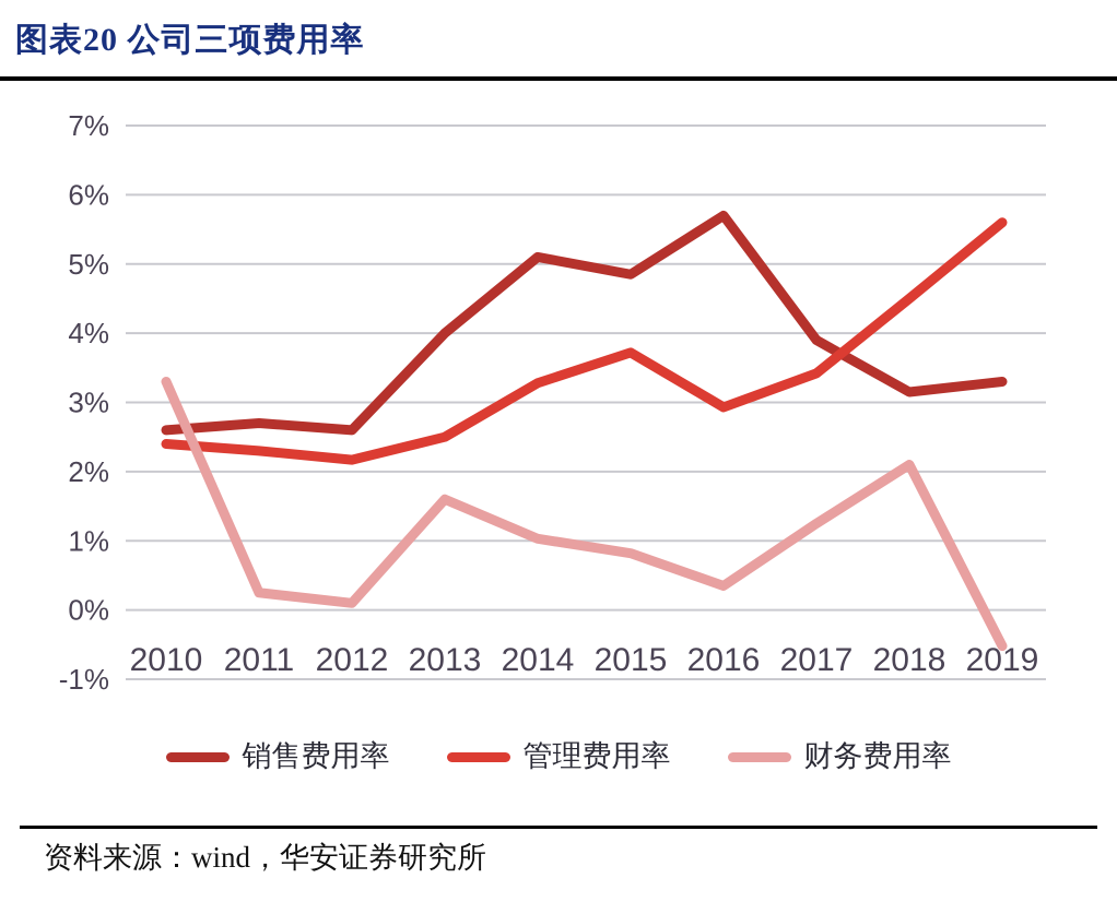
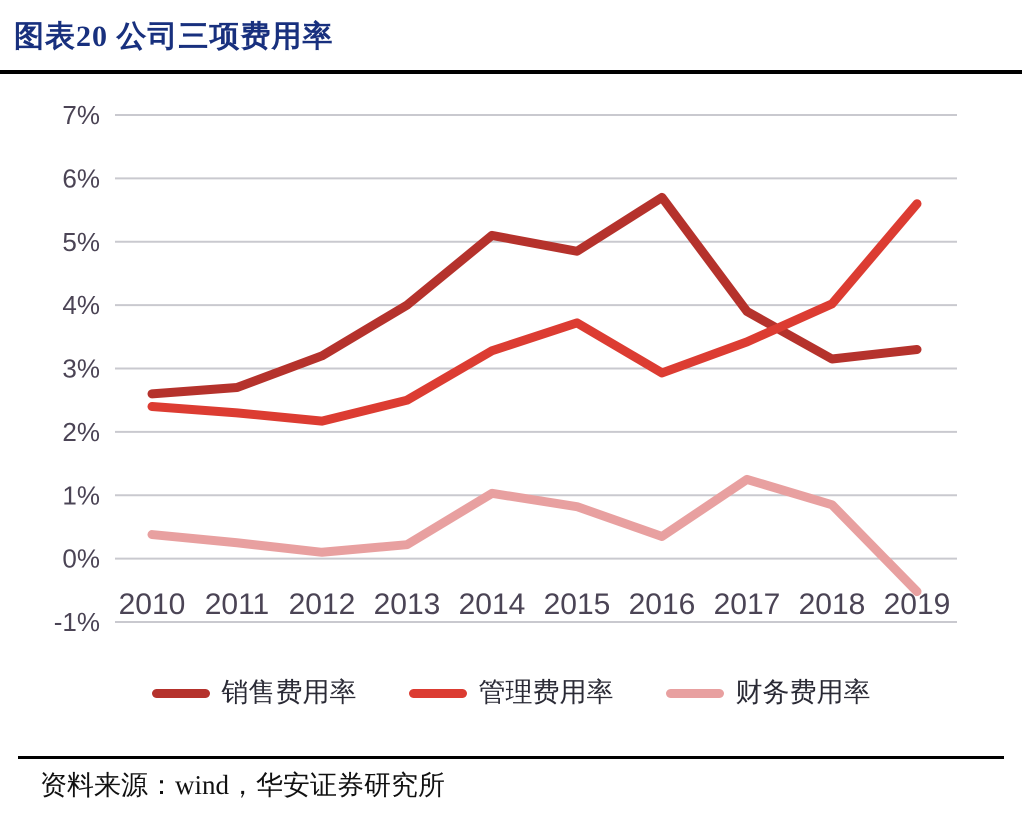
财务费用率/2010: 3.3% -> 0.4%
销售费用率/2012: 2.6% -> 3.2%
财务费用率/2013: 1.6% -> 0.2%
管理费用率/2018: 4.5% -> 4.0%
财务费用率/2018: 2.1% -> 0.8%
